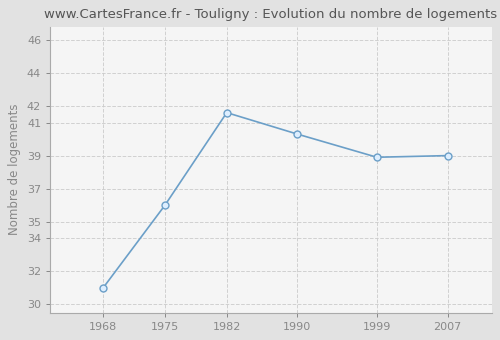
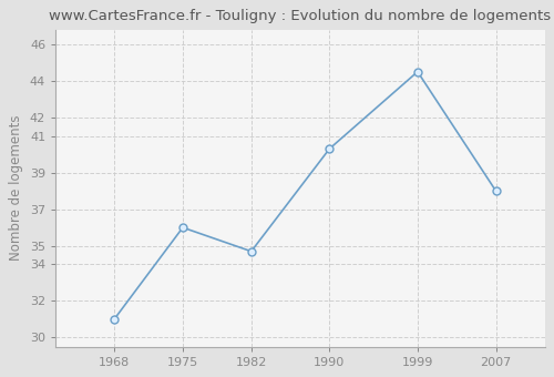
1982: 41.6 -> 34.7
1999: 38.9 -> 44.5
2007: 39.0 -> 38.0
